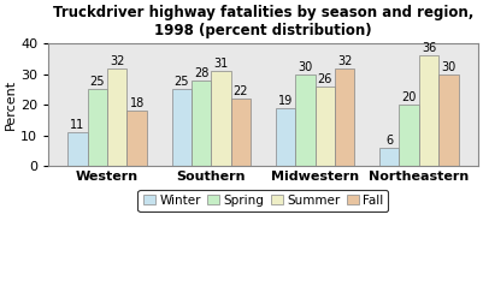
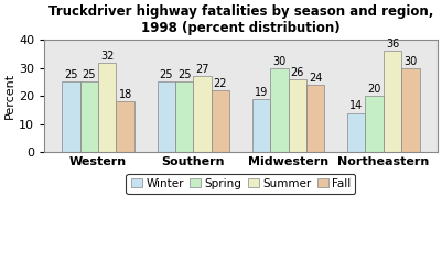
Winter/Western: 11 -> 25
Spring/Southern: 28 -> 25
Summer/Southern: 31 -> 27
Fall/Midwestern: 32 -> 24
Winter/Northeastern: 6 -> 14
